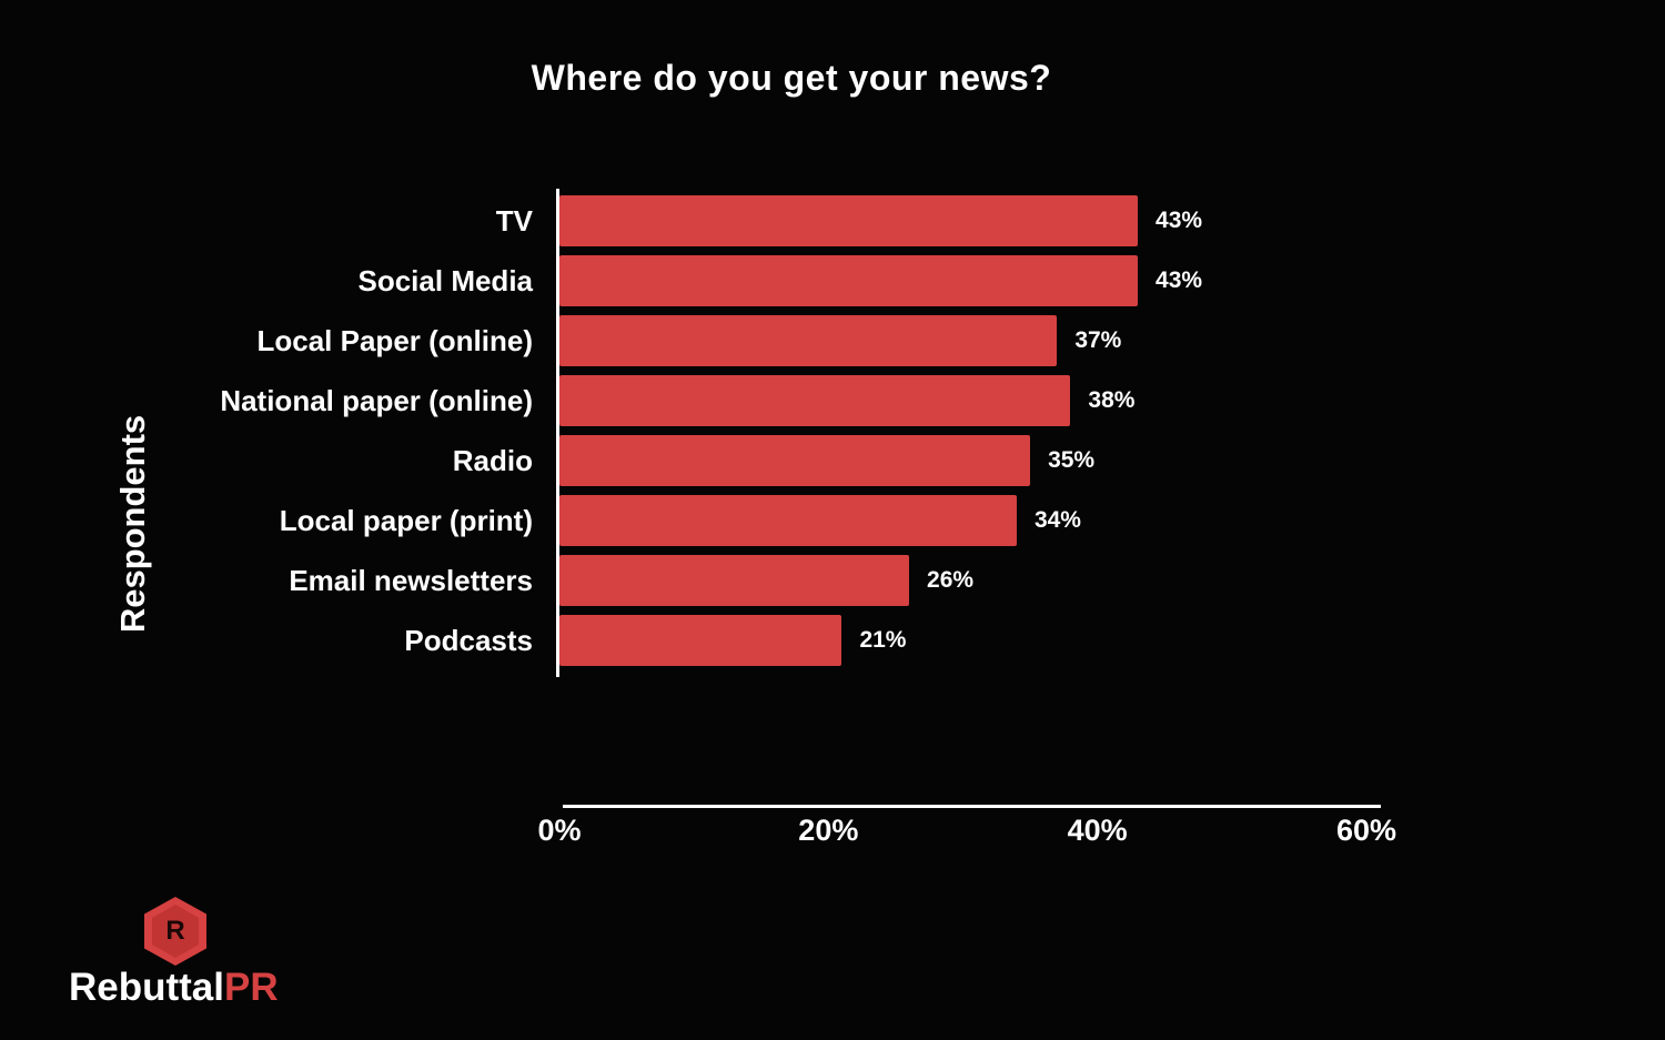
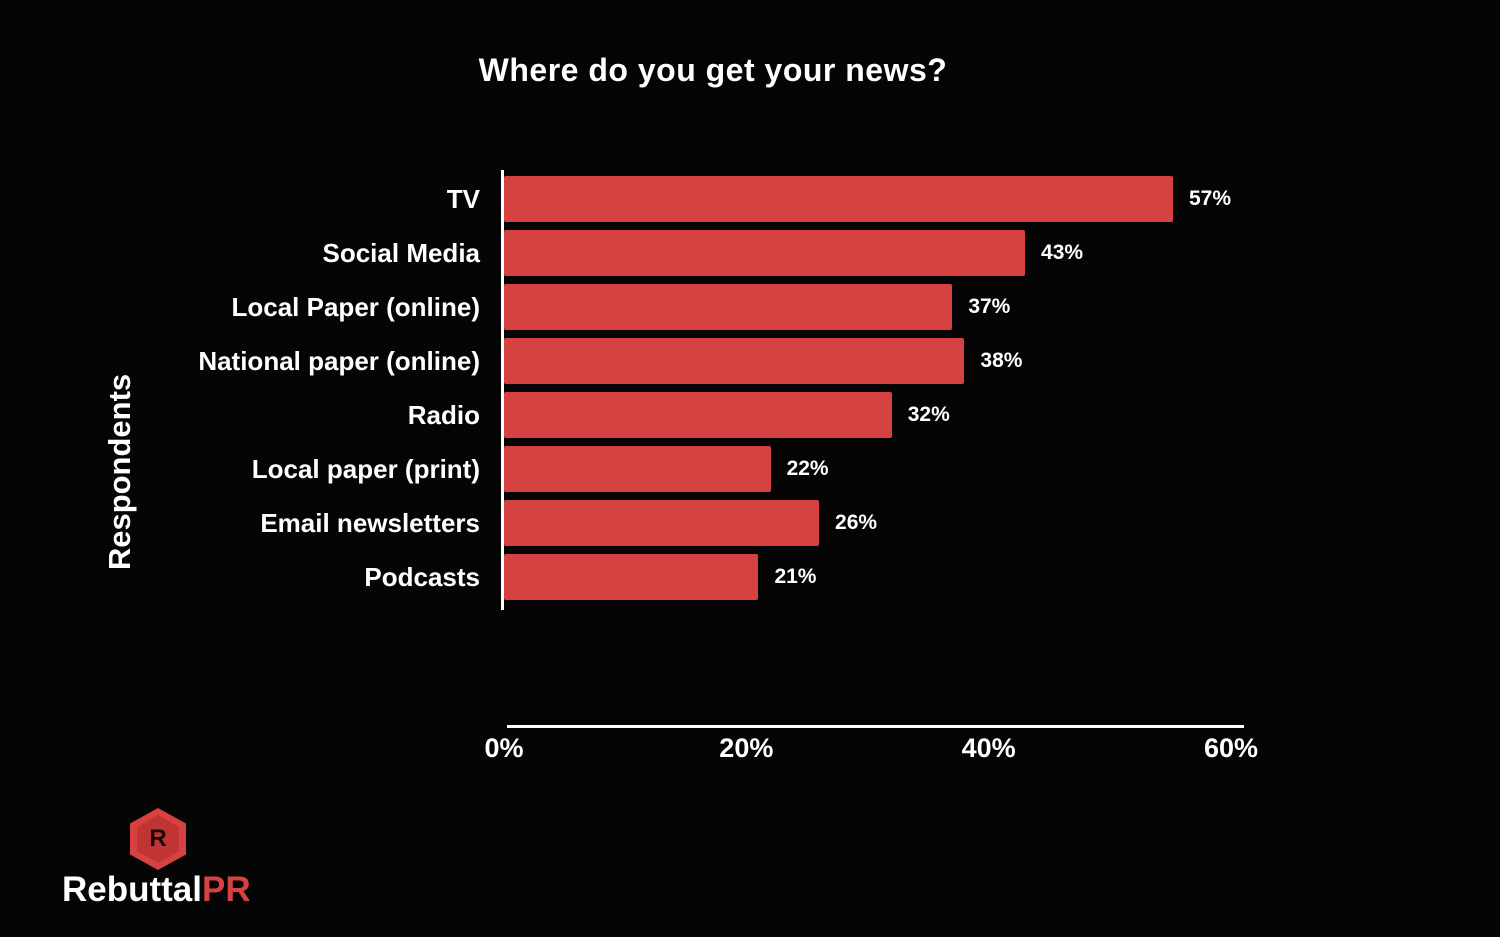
TV: 43% -> 57%
Radio: 35% -> 32%
Local paper (print): 34% -> 22%
